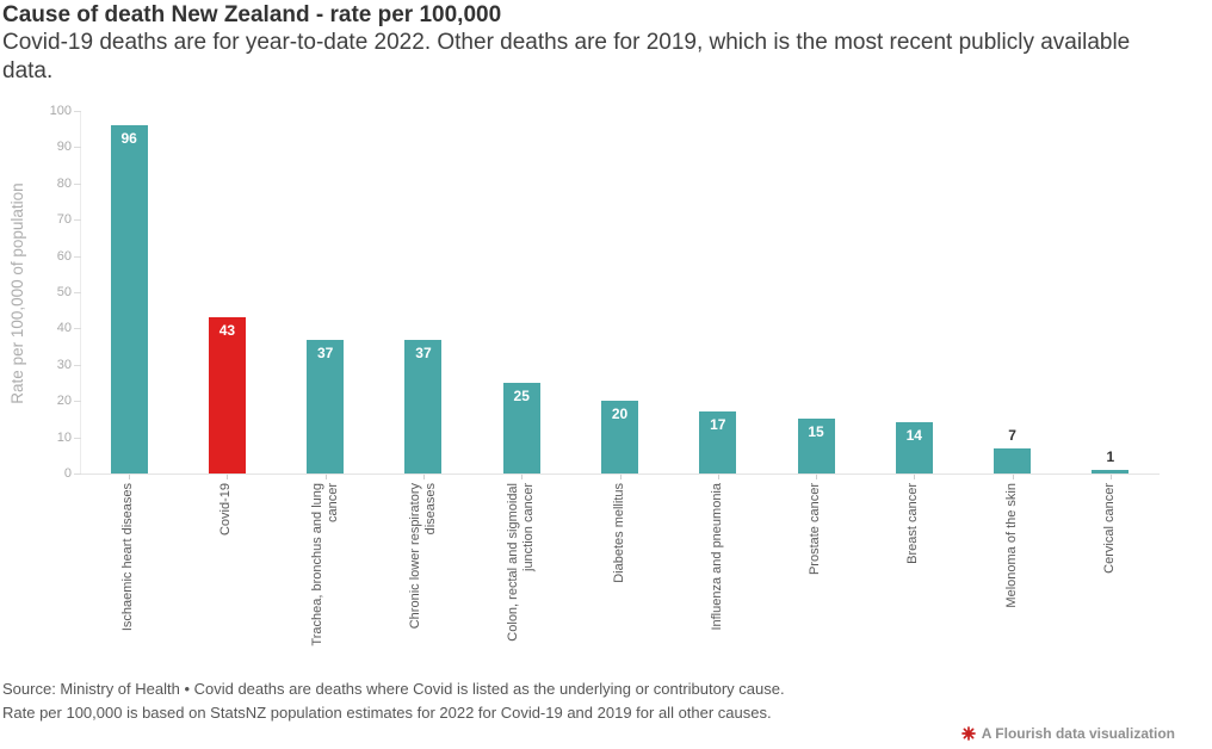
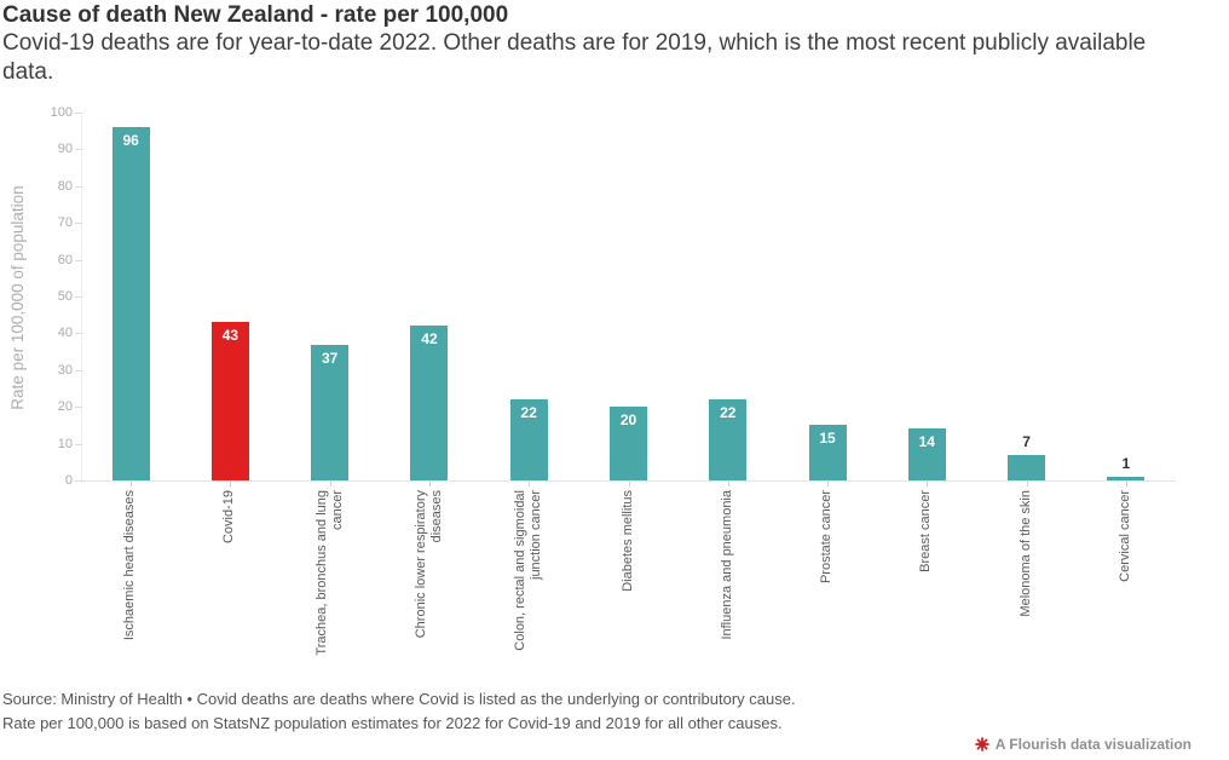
Chronic lower respiratory diseases: 37 -> 42
Colon, rectal and sigmoidal junction cancer: 25 -> 22
Influenza and pneumonia: 17 -> 22
